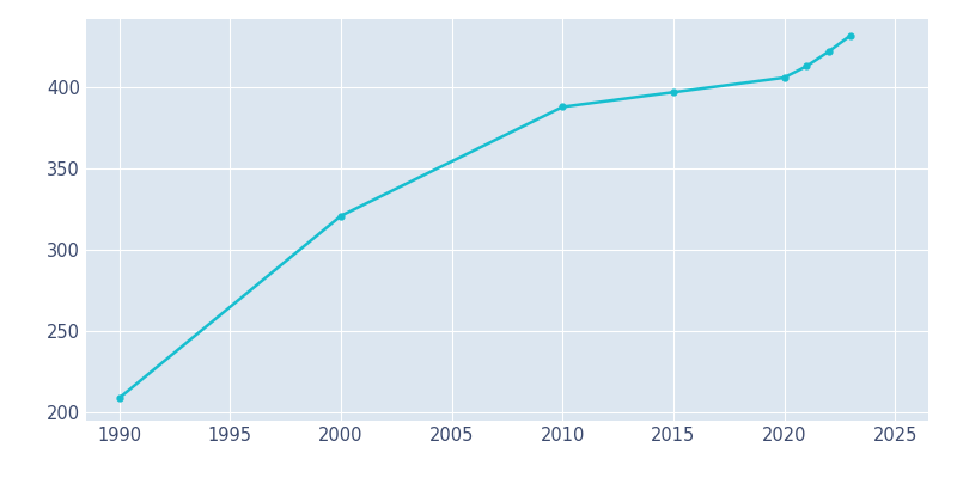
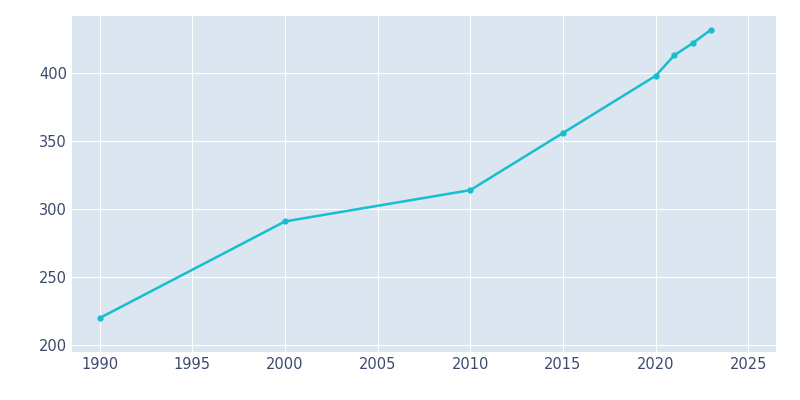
1990: 209 -> 220
2000: 321 -> 291
2010: 388 -> 314
2015: 397 -> 356
2020: 406 -> 398
